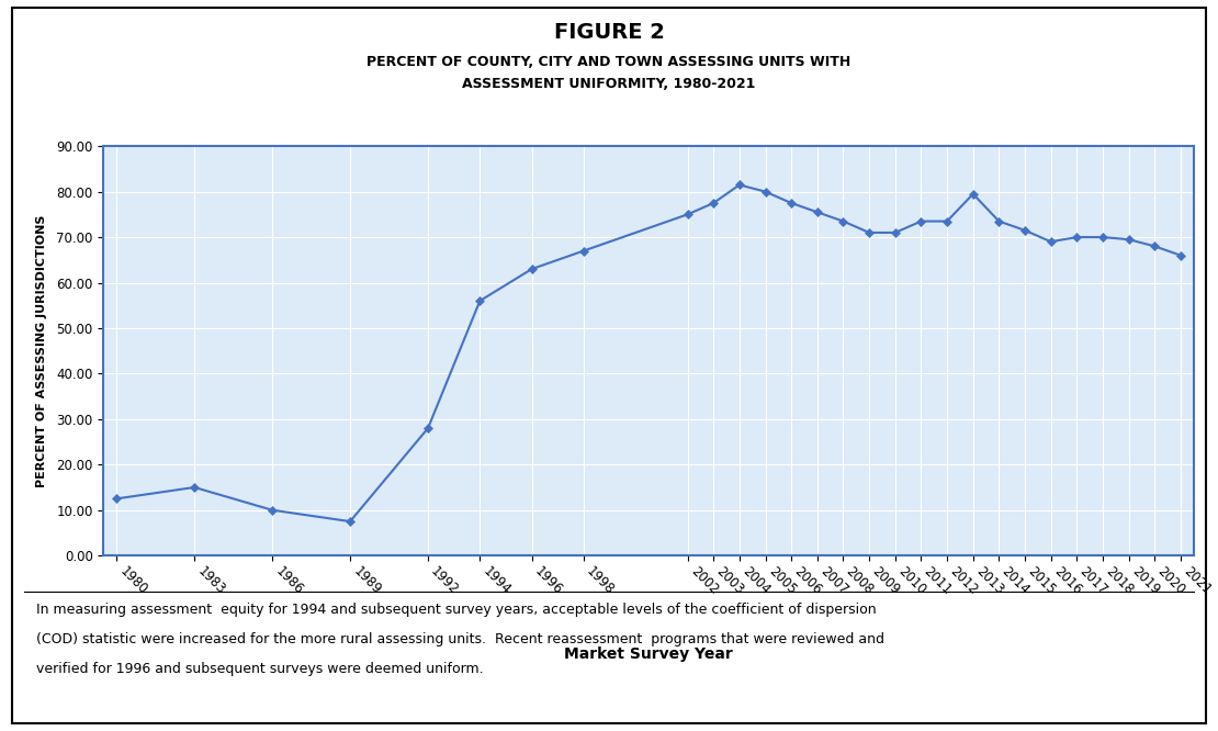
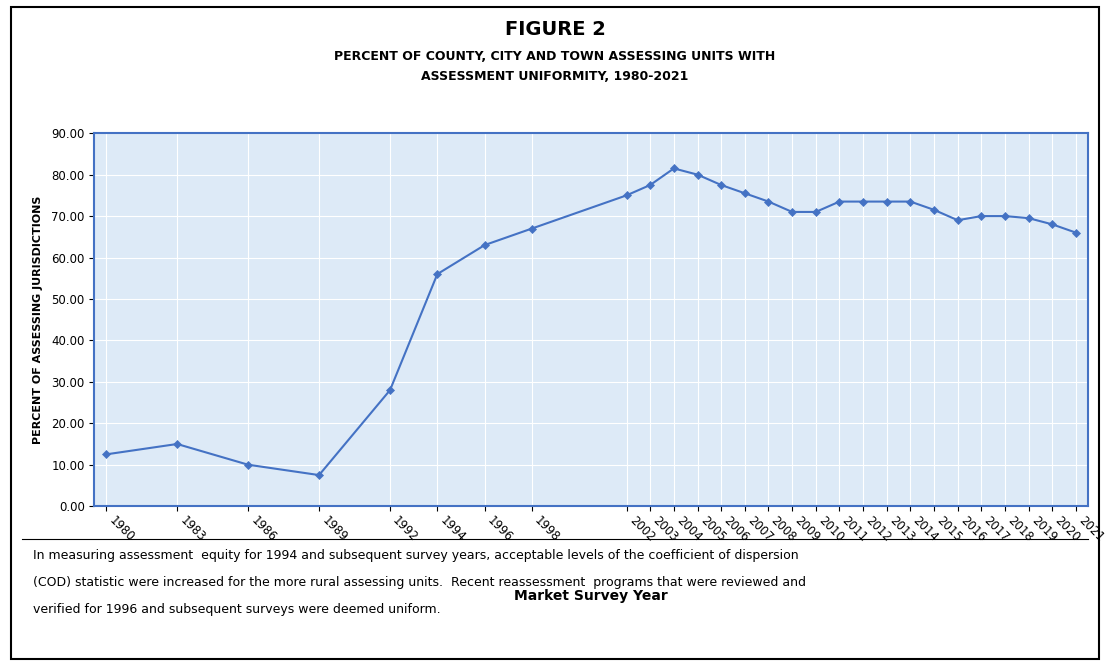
2013: 79.5 -> 73.5
